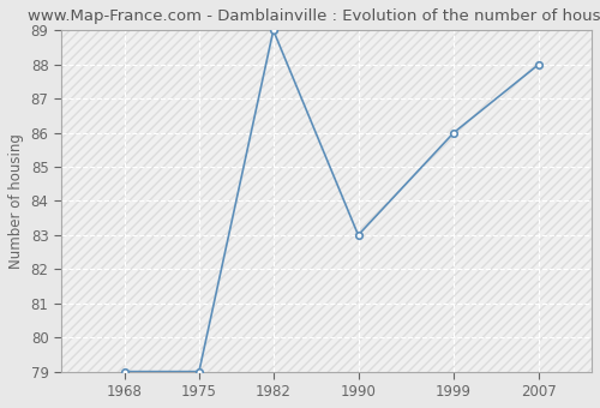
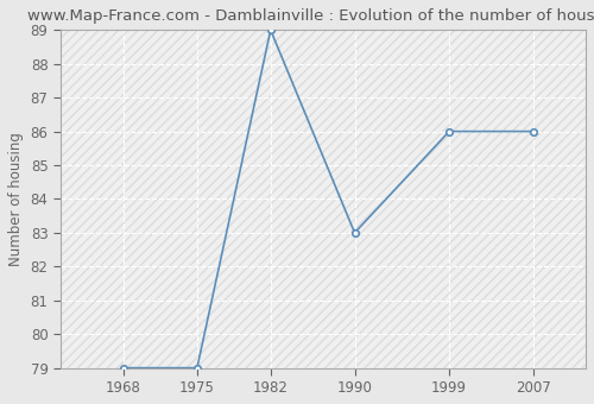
2007: 88 -> 86
